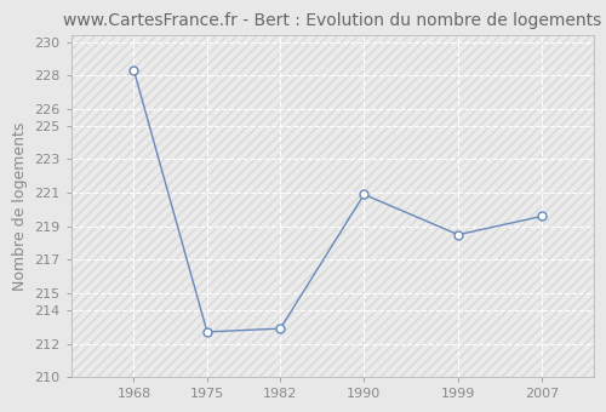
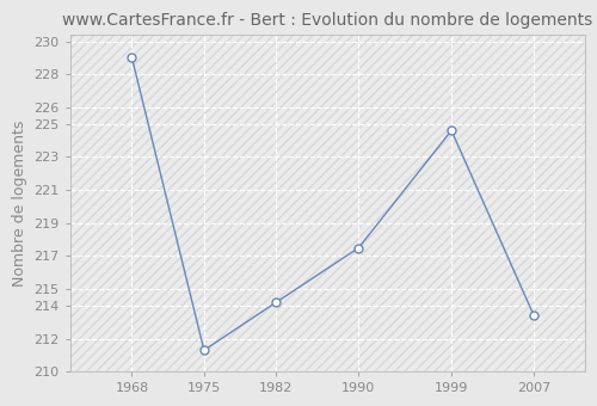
1968: 228.3 -> 229.0
1975: 212.7 -> 211.3
1982: 212.9 -> 214.2
1990: 220.9 -> 217.5
1999: 218.5 -> 224.6
2007: 219.6 -> 213.4
